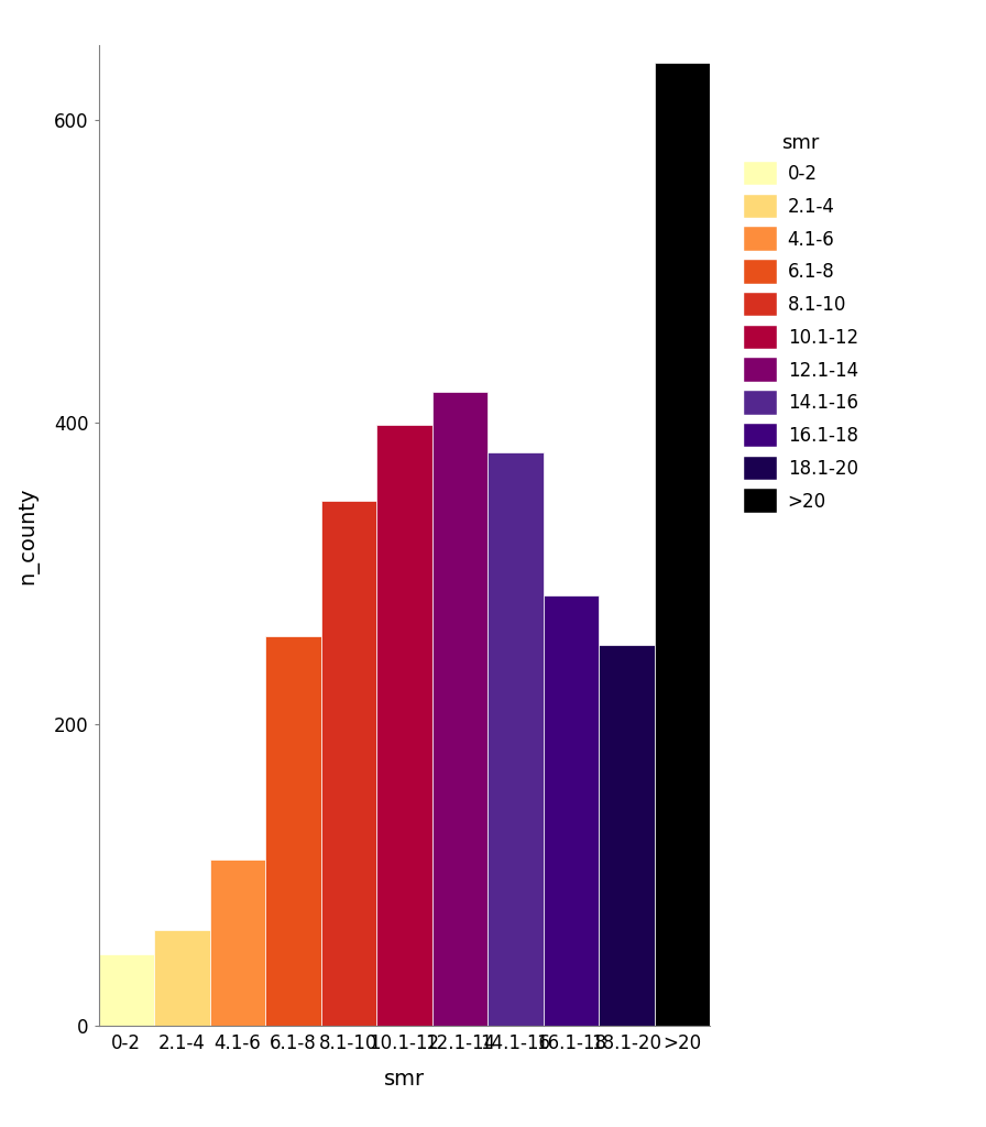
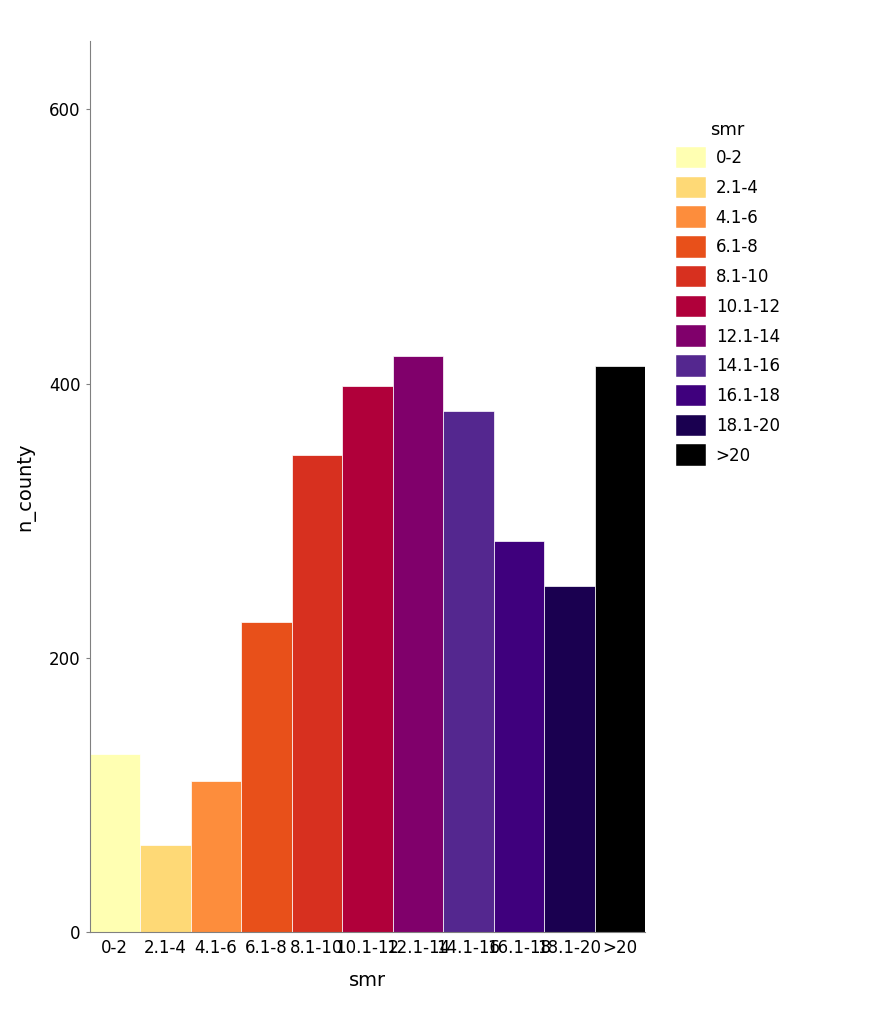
0-2: 47 -> 130
6.1-8: 258 -> 226
>20: 638 -> 413
